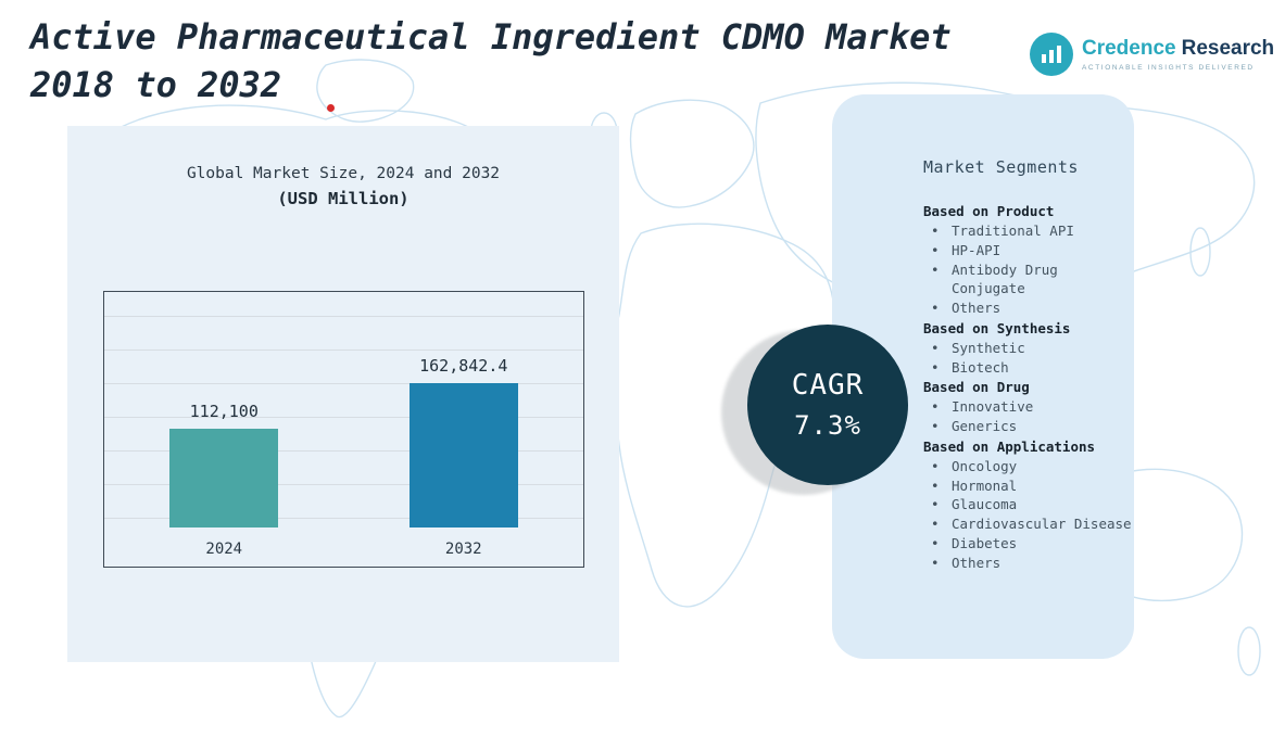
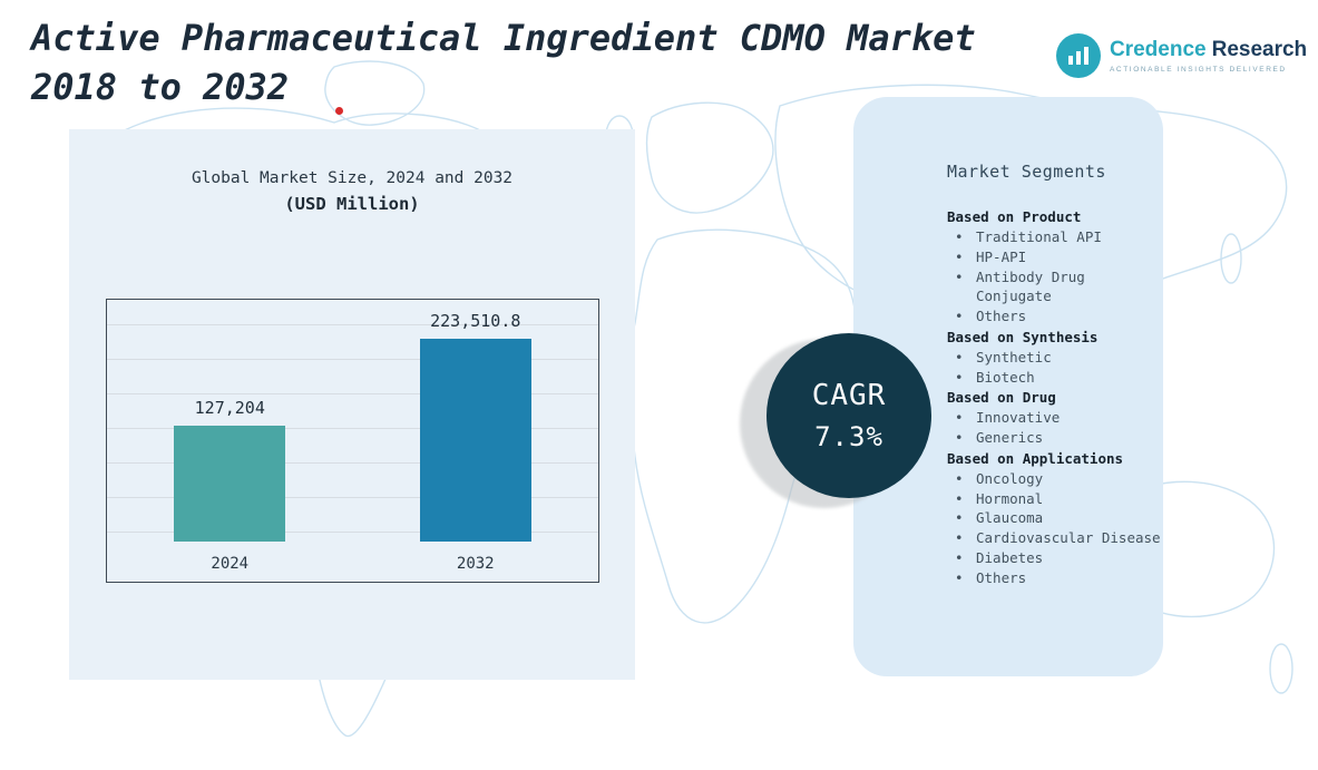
2024: 112,100 -> 127,204
2032: 162,842.4 -> 223,510.8
